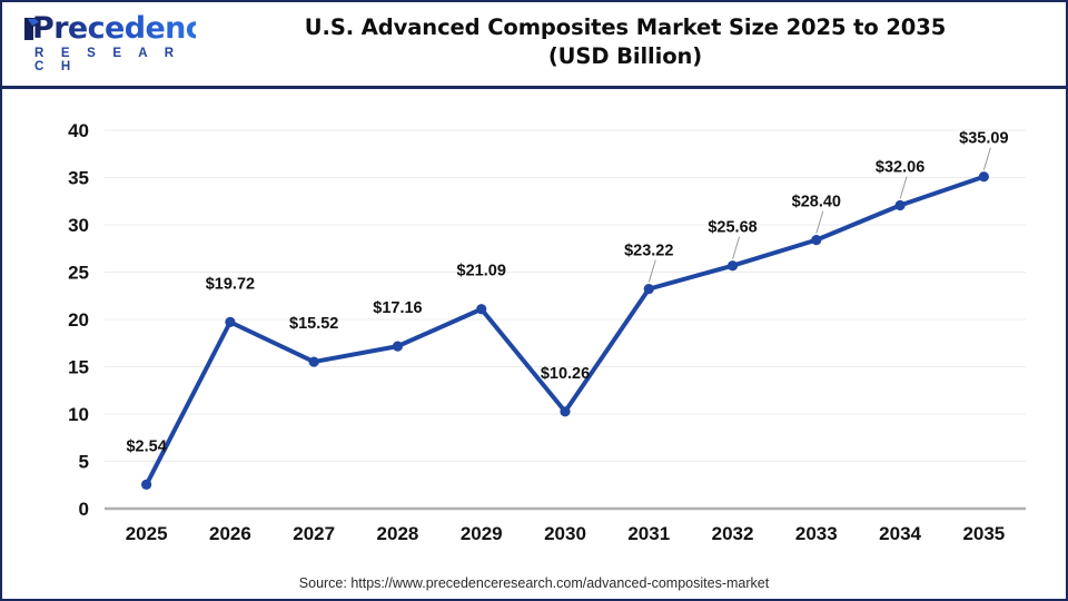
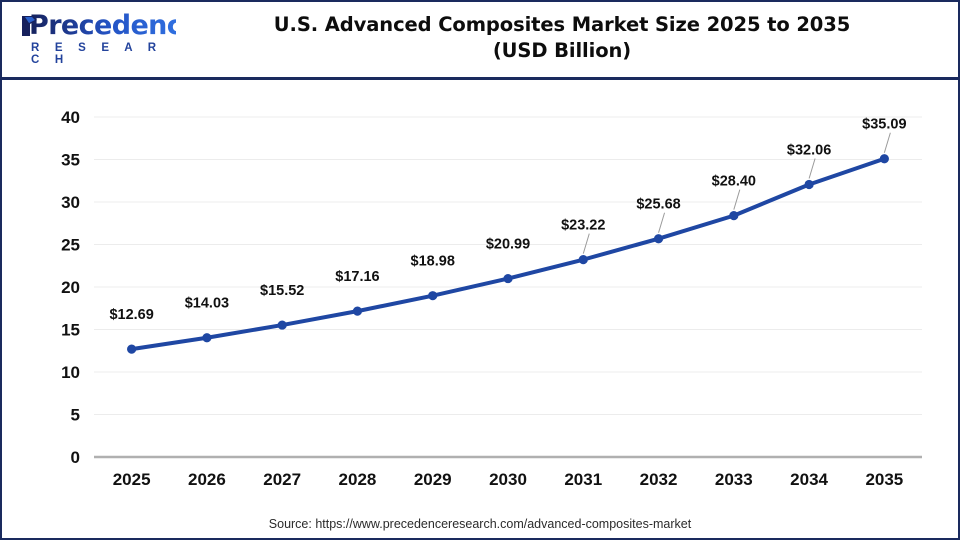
2025: $2.54 -> $12.69
2026: $19.72 -> $14.03
2029: $21.09 -> $18.98
2030: $10.26 -> $20.99
